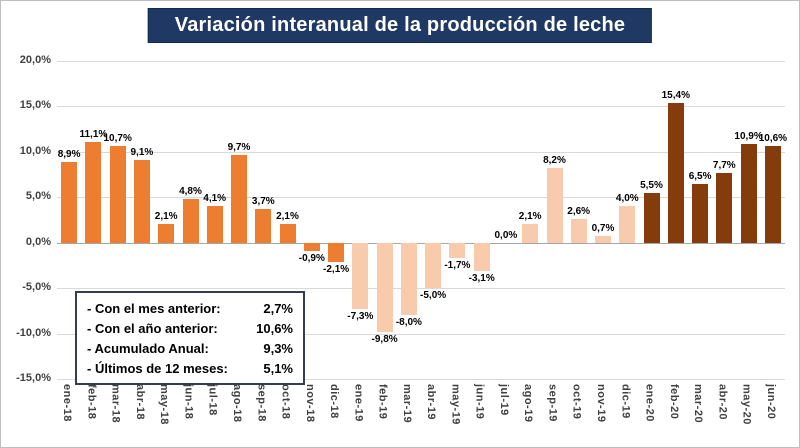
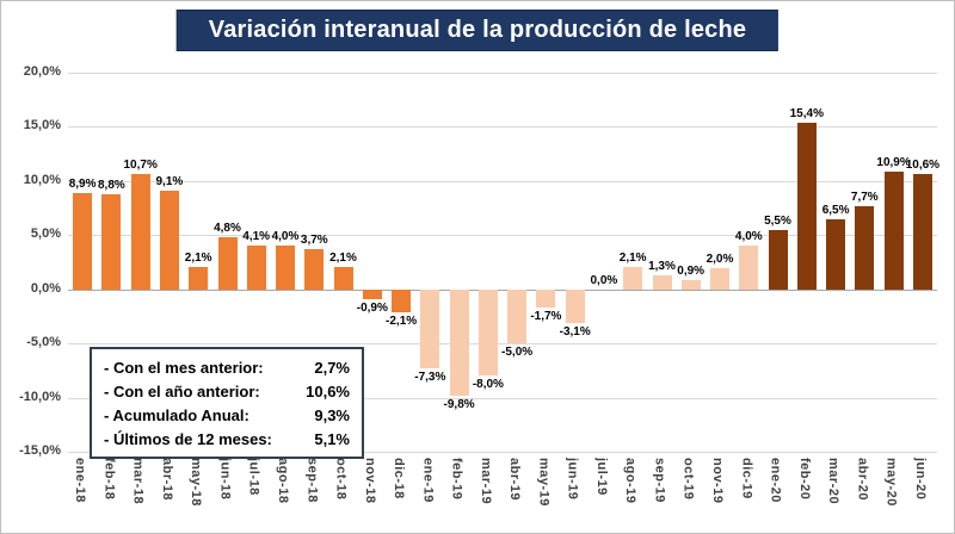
feb-18: 11,1% -> 8,8%
ago-18: 9,7% -> 4,0%
sep-19: 8,2% -> 1,3%
oct-19: 2,6% -> 0,9%
nov-19: 0,7% -> 2,0%
